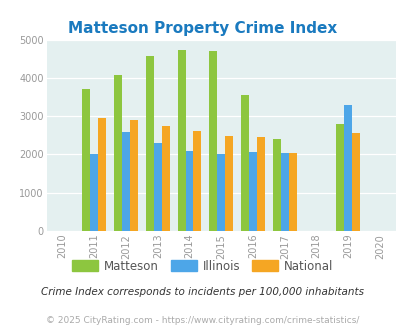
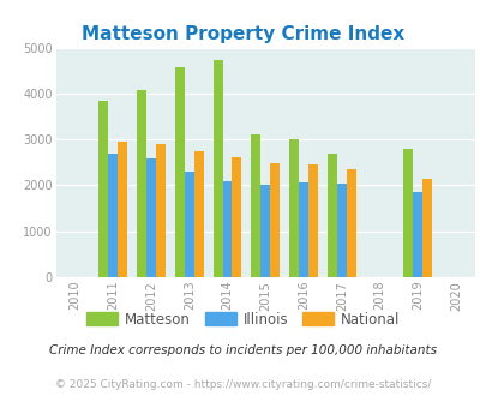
Matteson/2011: 3700 -> 3850
Illinois/2011: 2000 -> 2680
Matteson/2015: 4700 -> 3110
Matteson/2016: 3550 -> 3010
Matteson/2017: 2400 -> 2700
National/2017: 2050 -> 2360
Illinois/2019: 3300 -> 1860
National/2019: 2550 -> 2130
